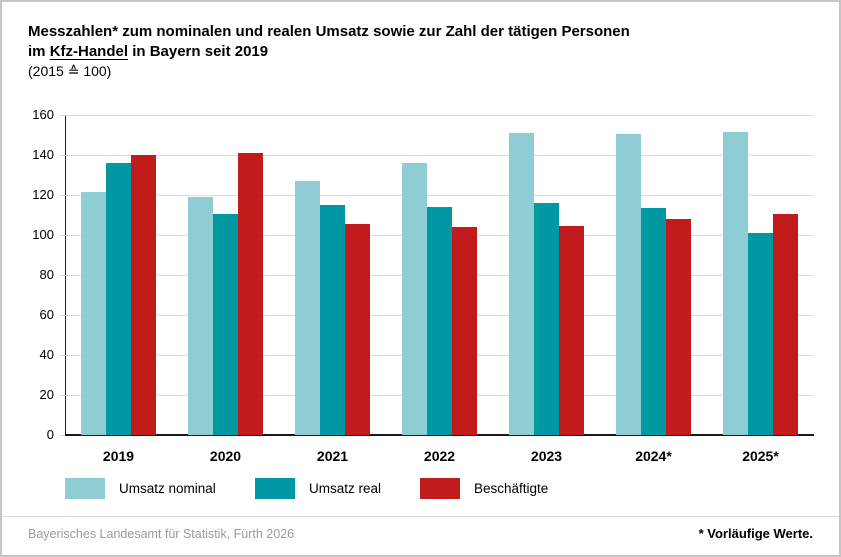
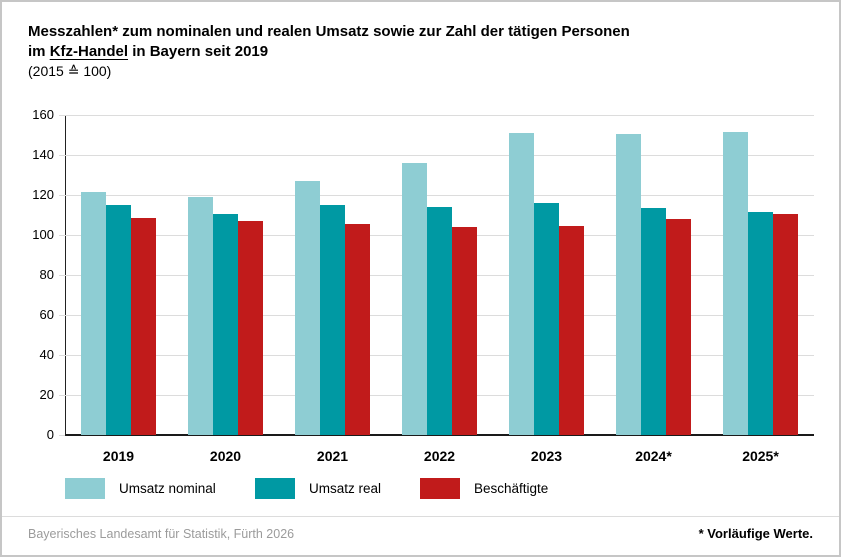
Umsatz real/2019: 136 -> 115
Beschäftigte/2019: 140 -> 108
Beschäftigte/2020: 141 -> 107
Umsatz real/2025*: 101 -> 112
